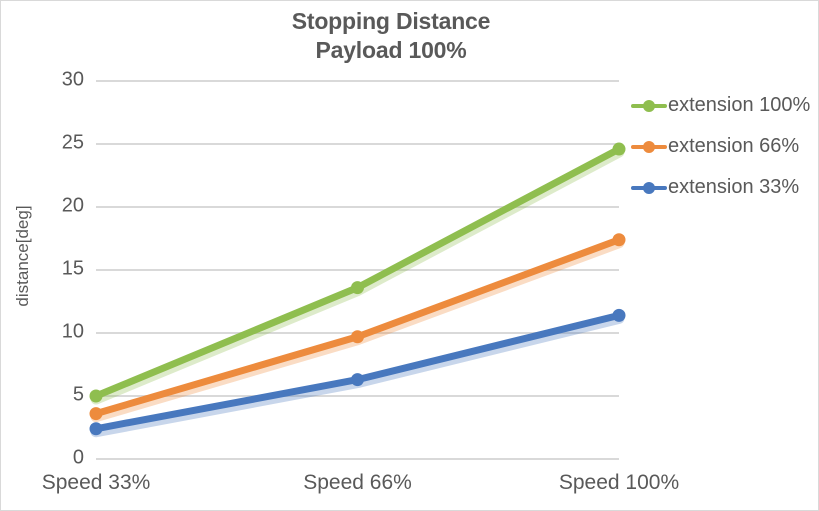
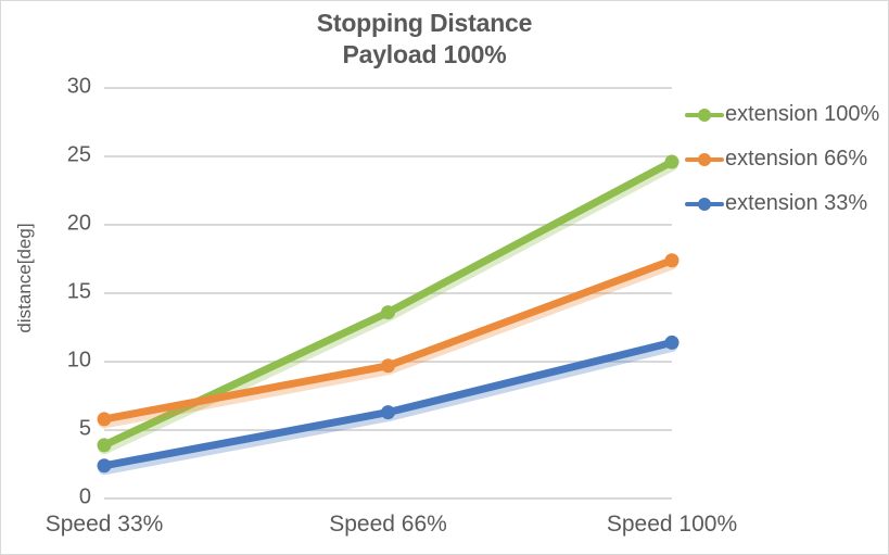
extension 100%/Speed 33%: 5.0 -> 3.9
extension 66%/Speed 33%: 3.6 -> 5.8
